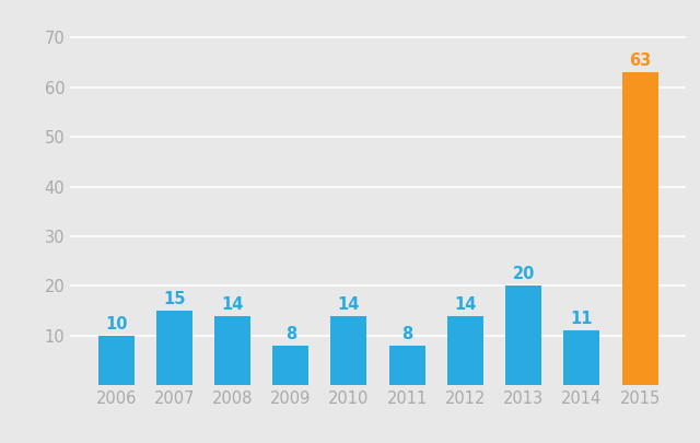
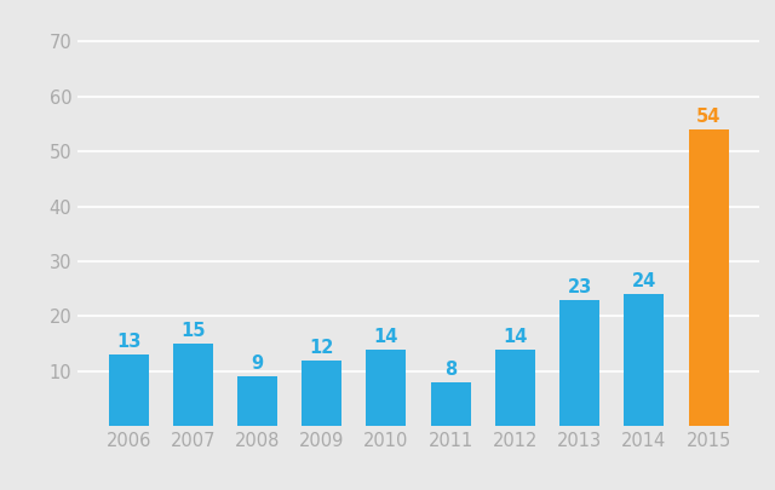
2006: 10 -> 13
2008: 14 -> 9
2009: 8 -> 12
2013: 20 -> 23
2014: 11 -> 24
2015: 63 -> 54
